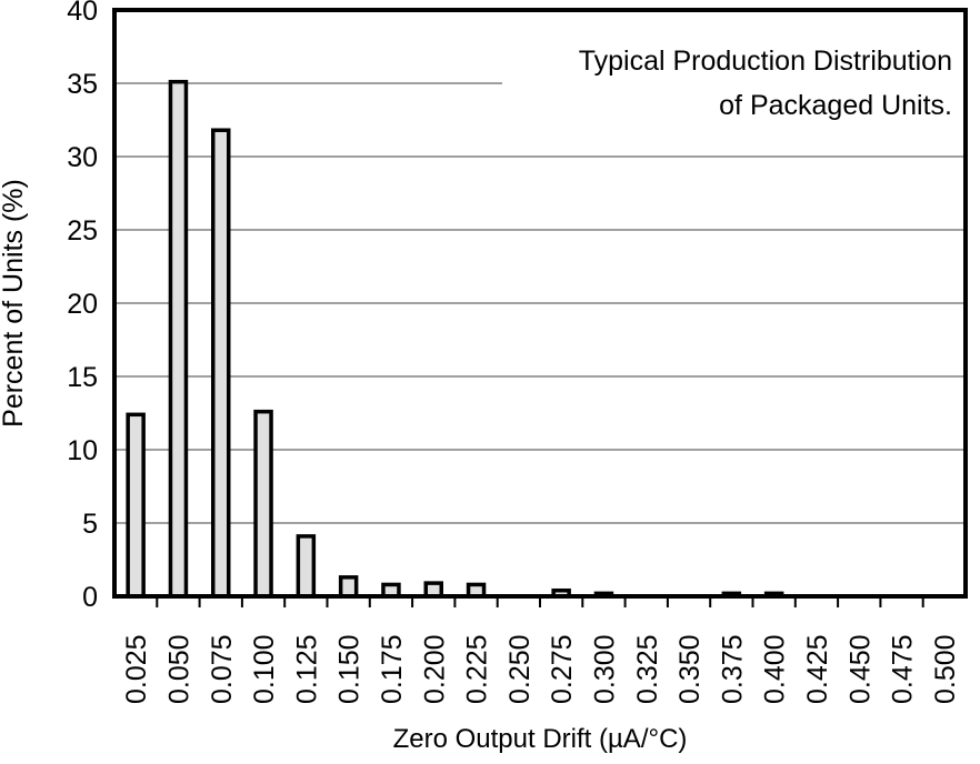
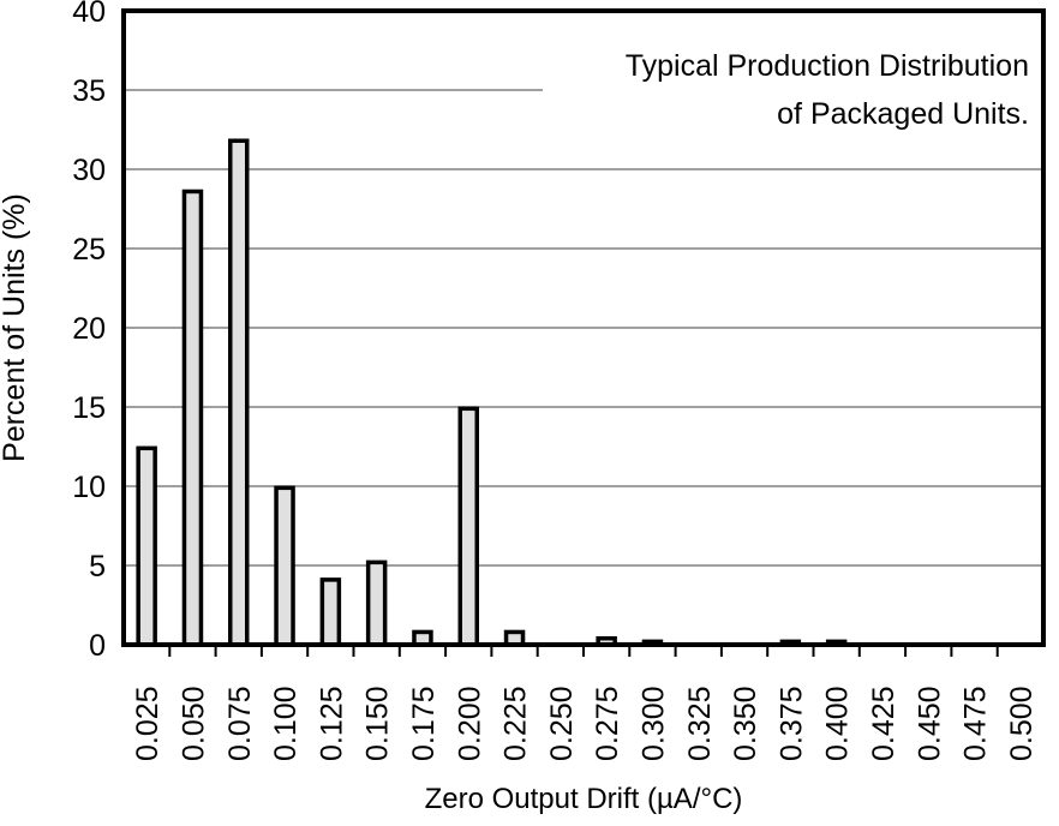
0.050: 35.1 -> 28.6
0.100: 12.6 -> 9.9
0.150: 1.3 -> 5.2
0.200: 0.9 -> 14.9
